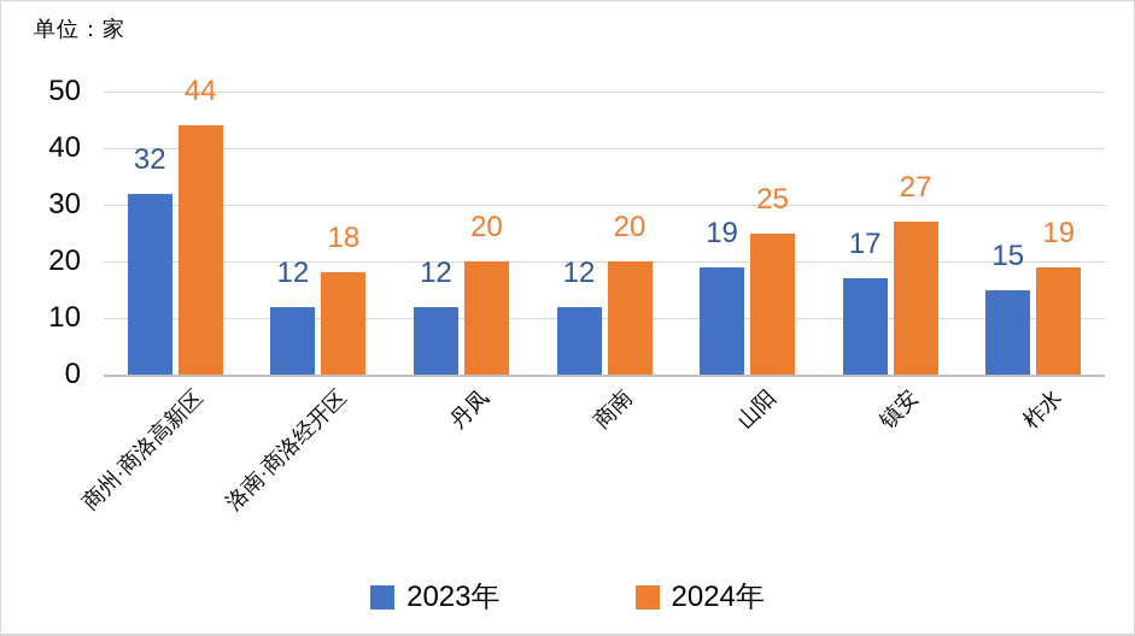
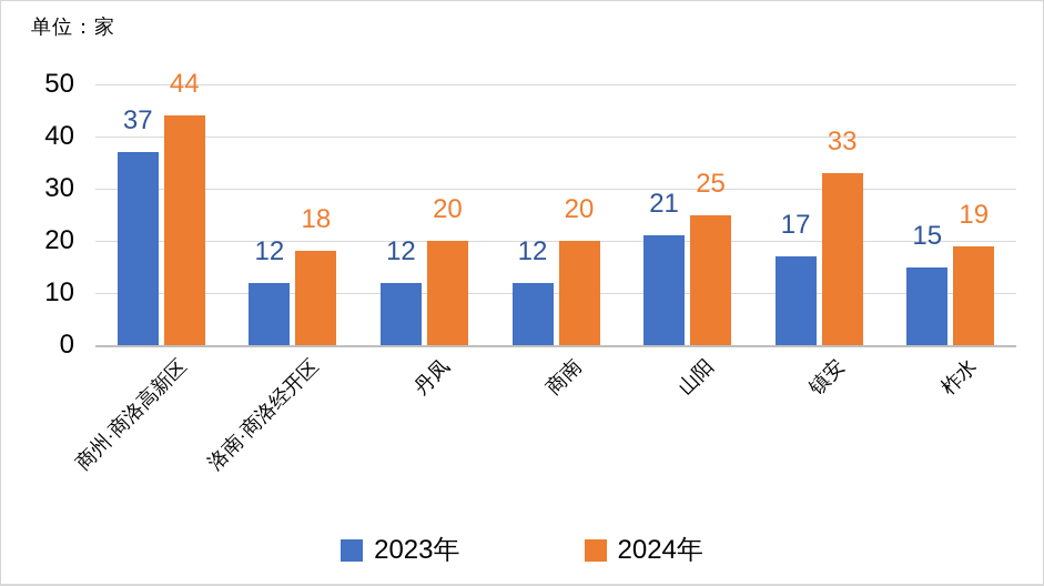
2023年/商州·商洛高新区: 32 -> 37
2023年/山阳: 19 -> 21
2024年/镇安: 27 -> 33
